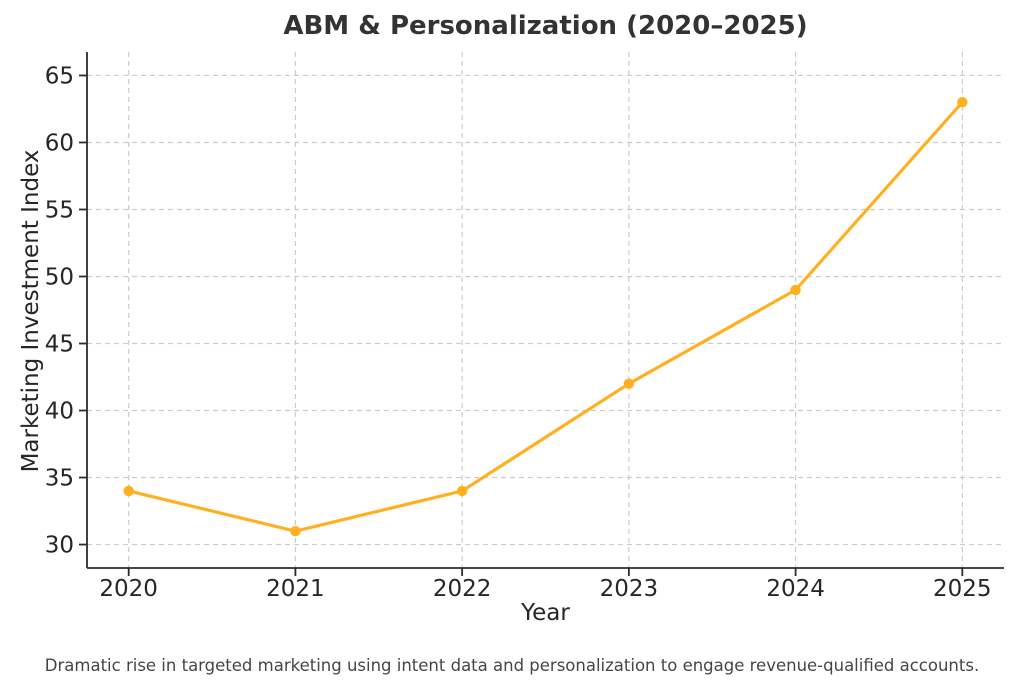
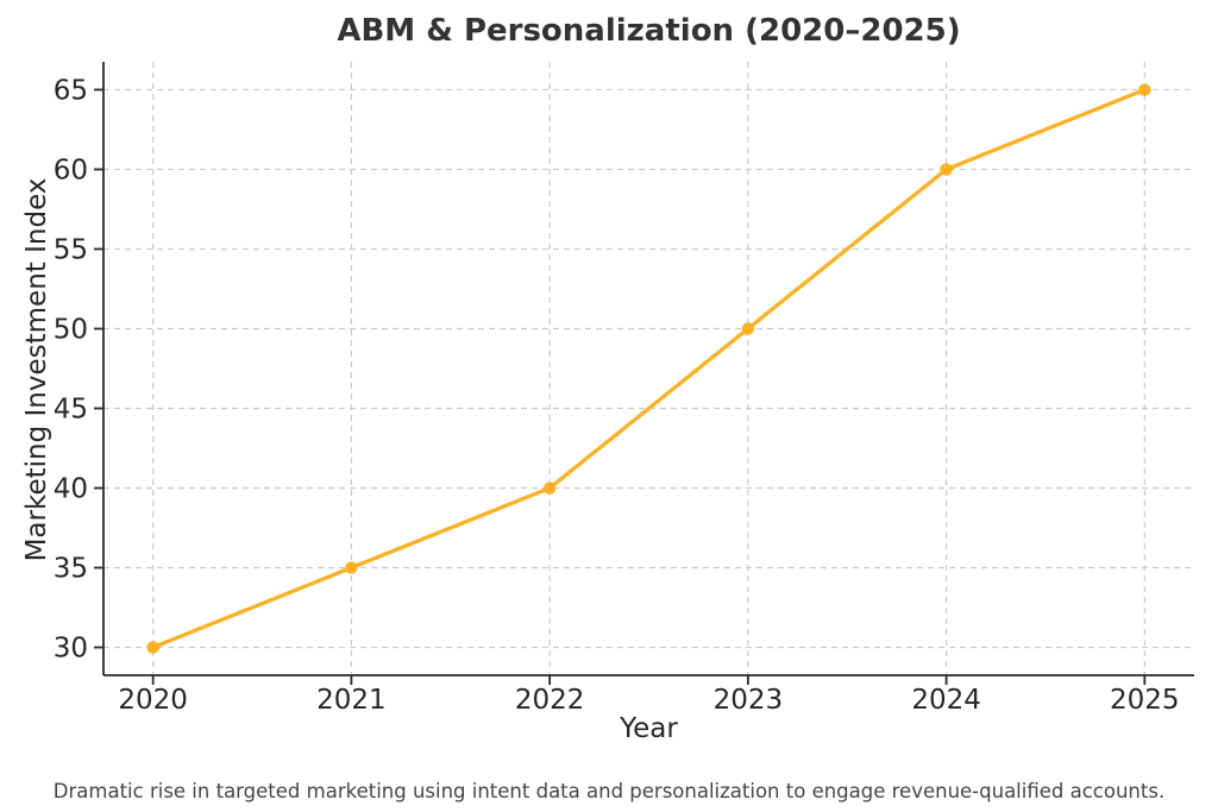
2020: 34 -> 30
2021: 31 -> 35
2022: 34 -> 40
2023: 42 -> 50
2024: 49 -> 60
2025: 63 -> 65
